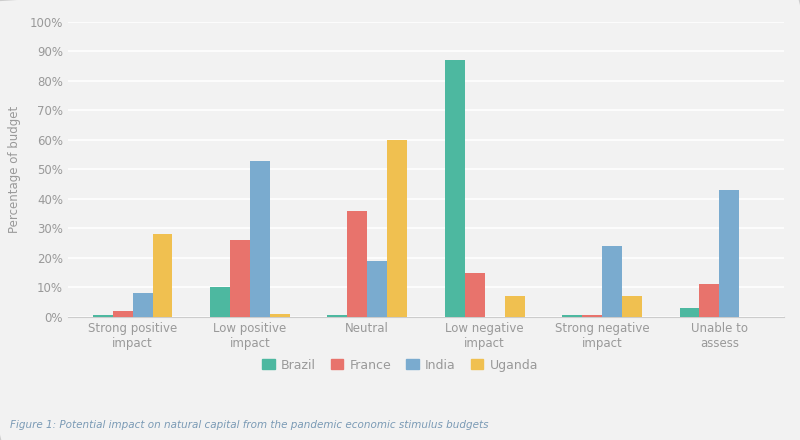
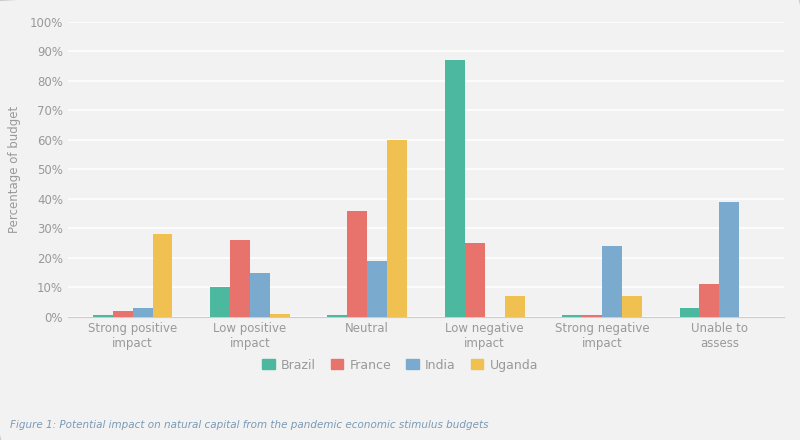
India/Strong positive impact: 8% -> 3%
India/Low positive impact: 53% -> 15%
France/Low negative impact: 15.0% -> 25.0%
India/Unable to assess: 43% -> 39%
